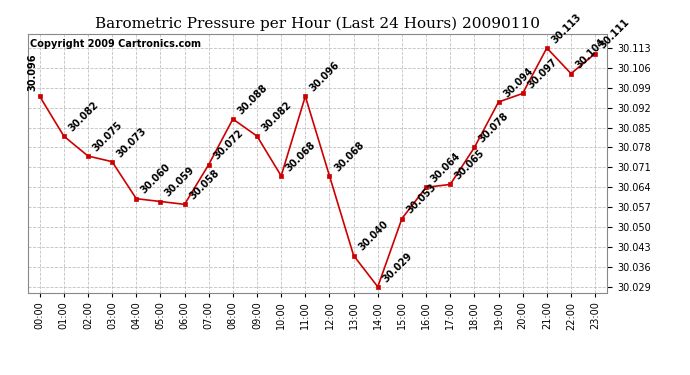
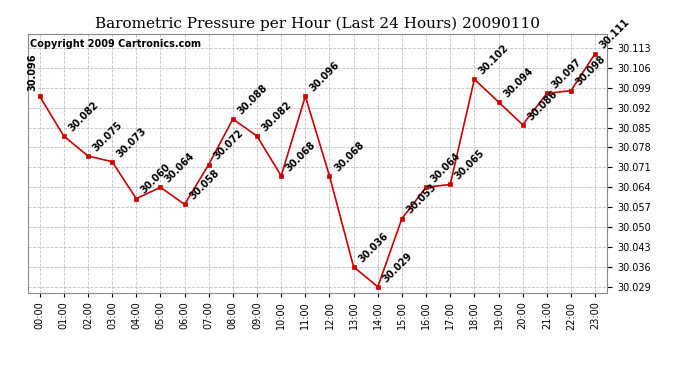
05:00: 30.059 -> 30.064
13:00: 30.040 -> 30.036
18:00: 30.078 -> 30.102
20:00: 30.097 -> 30.086
21:00: 30.113 -> 30.097
22:00: 30.104 -> 30.098
